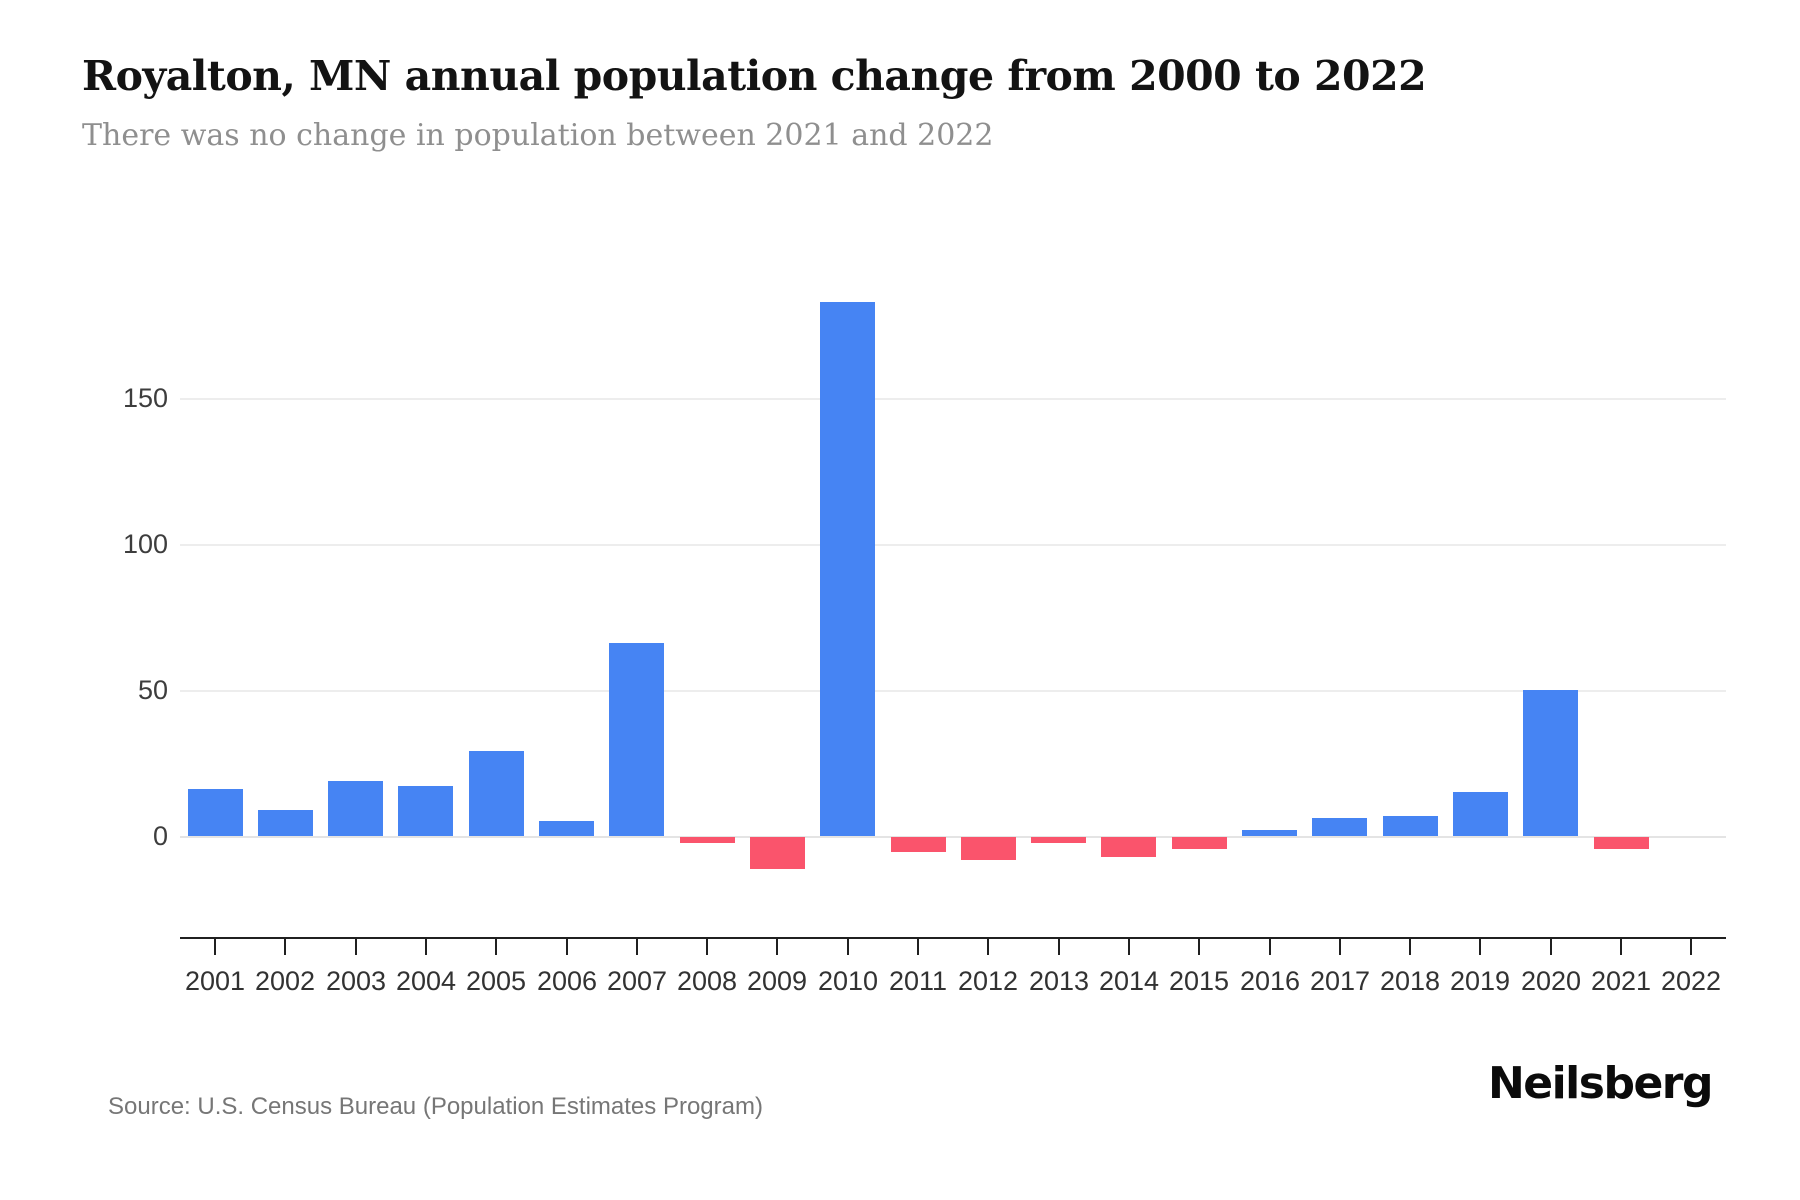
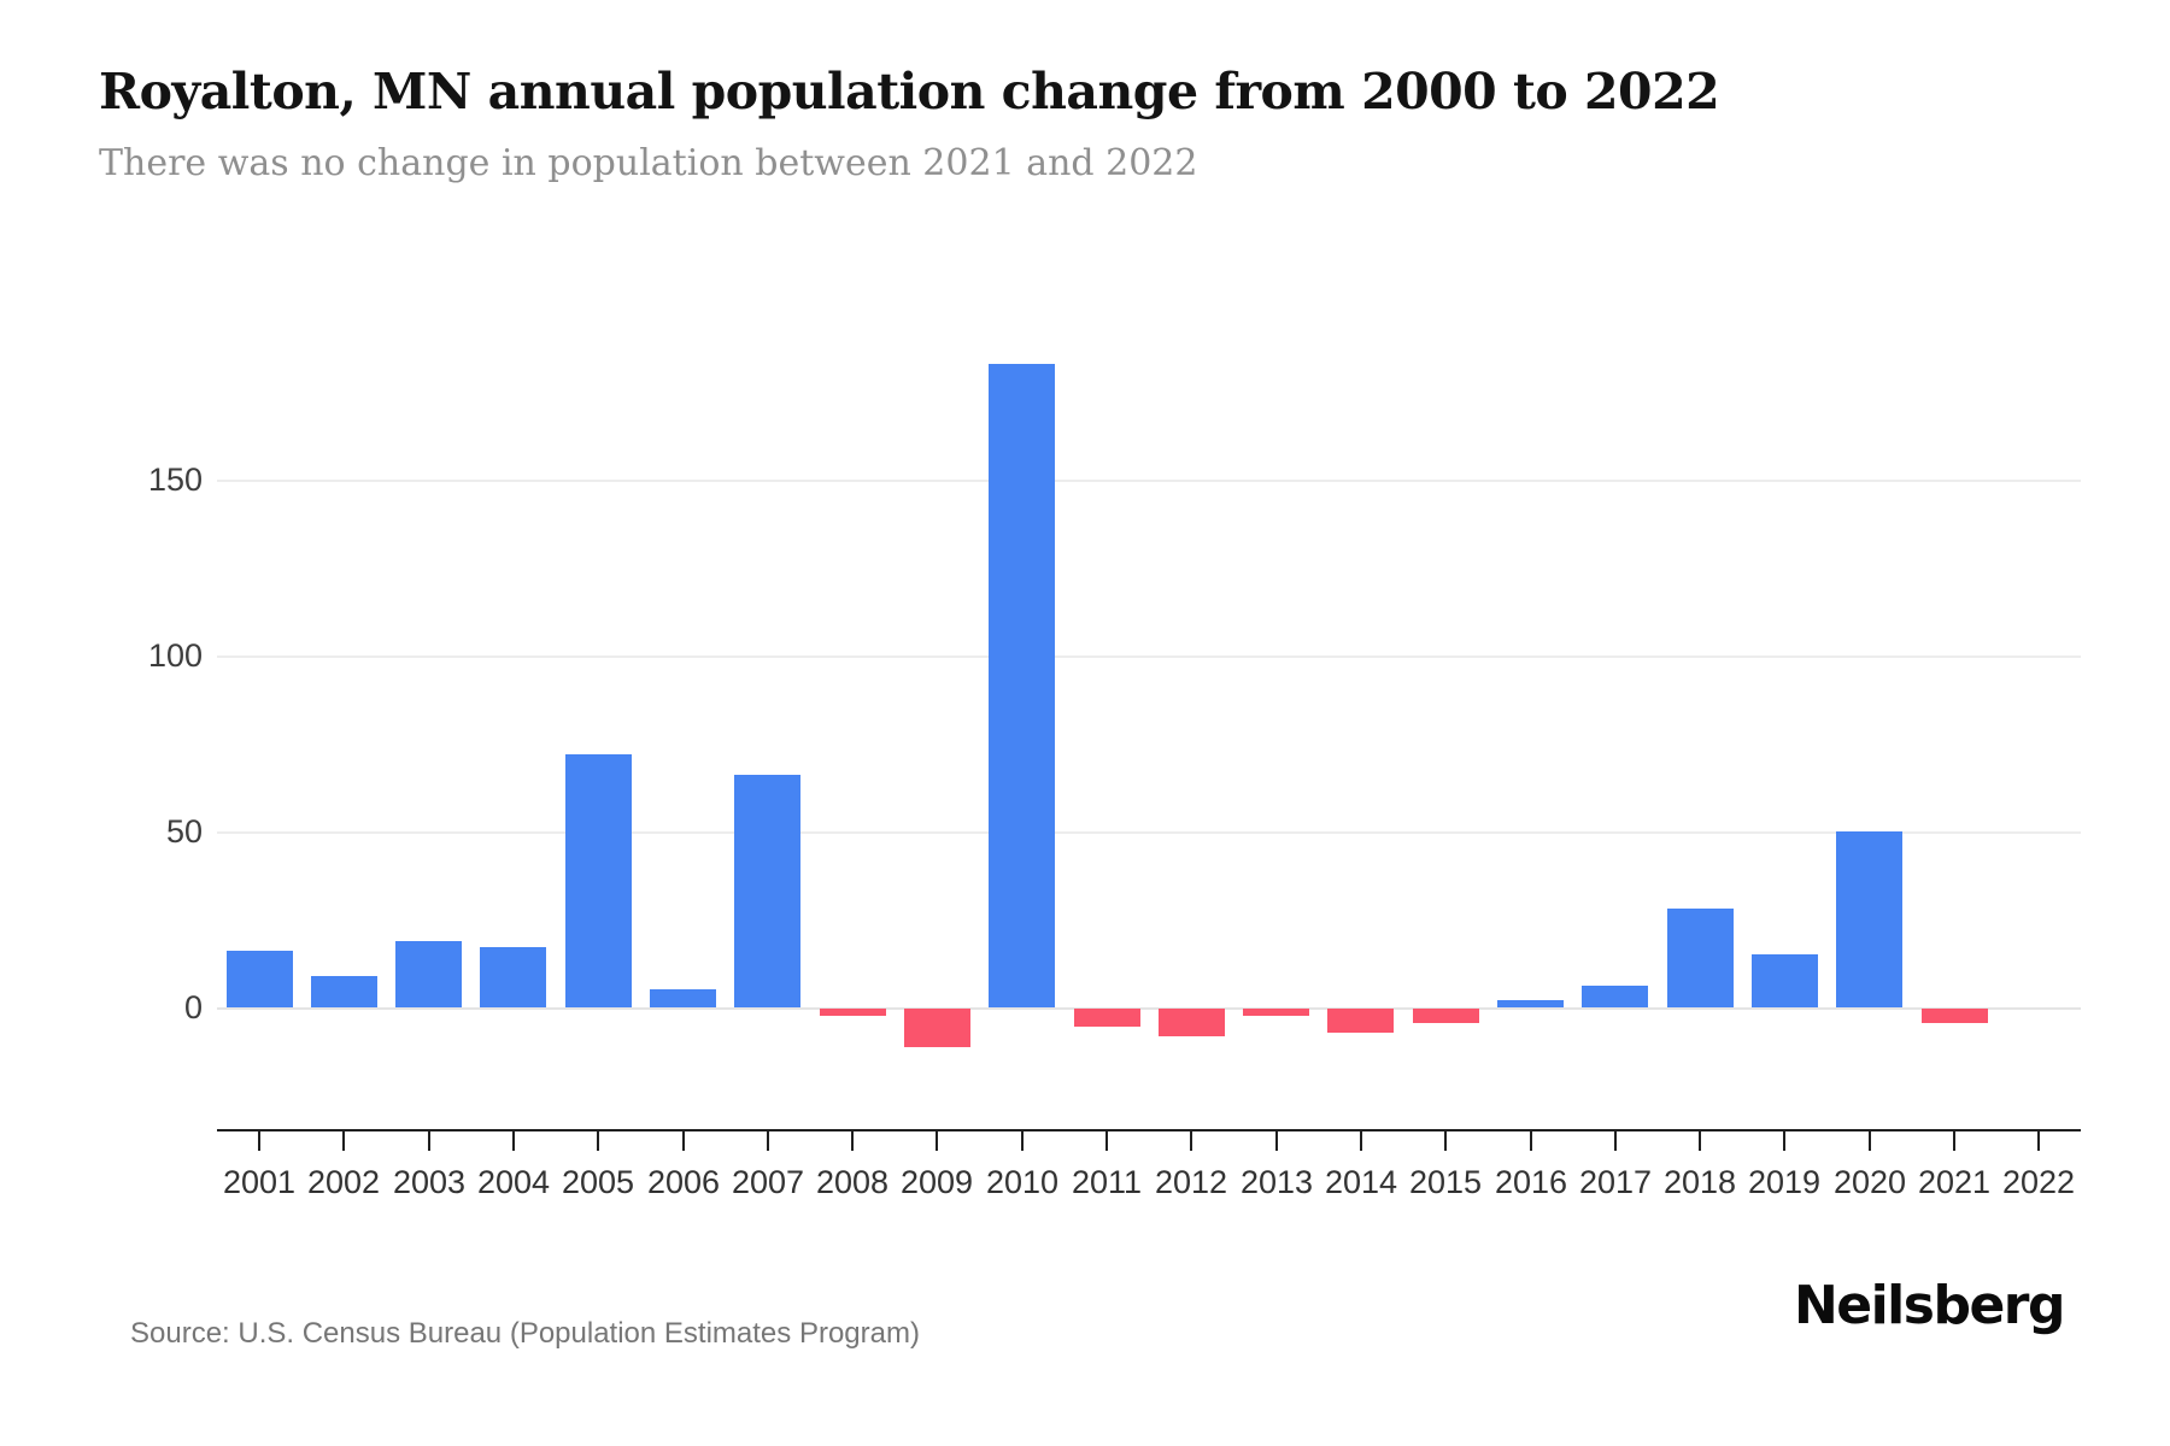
2005: 29 -> 72
2018: 7 -> 28
